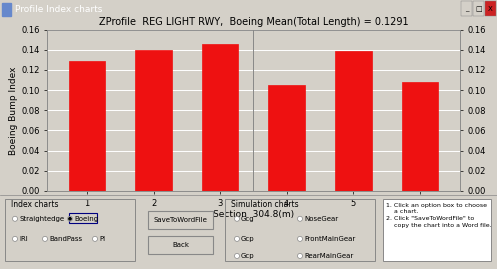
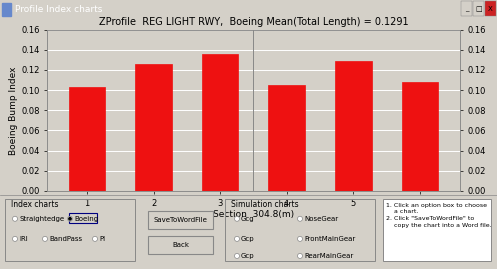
1: 0.129 -> 0.103
2: 0.140 -> 0.126
3: 0.146 -> 0.136
5: 0.139 -> 0.129
